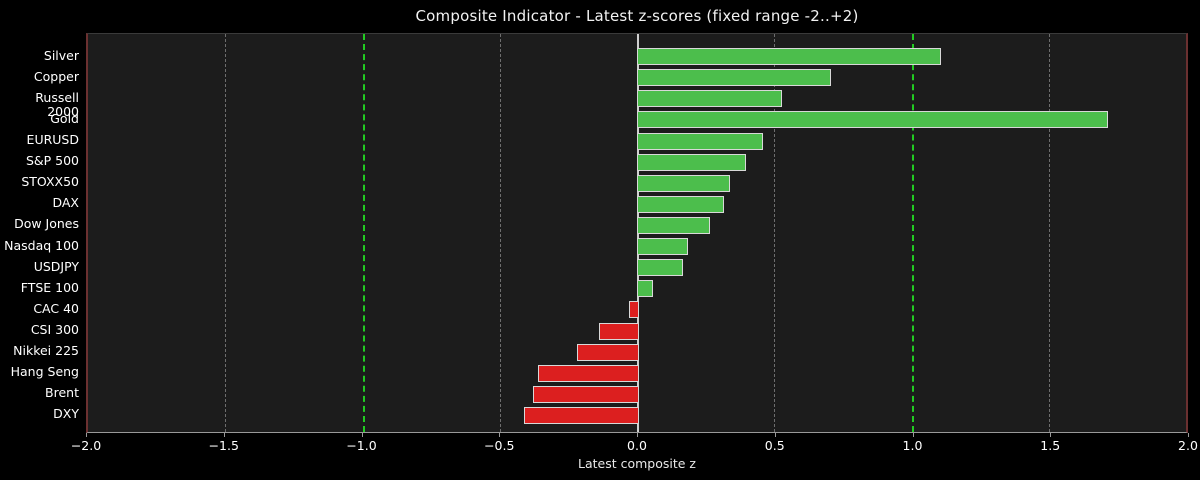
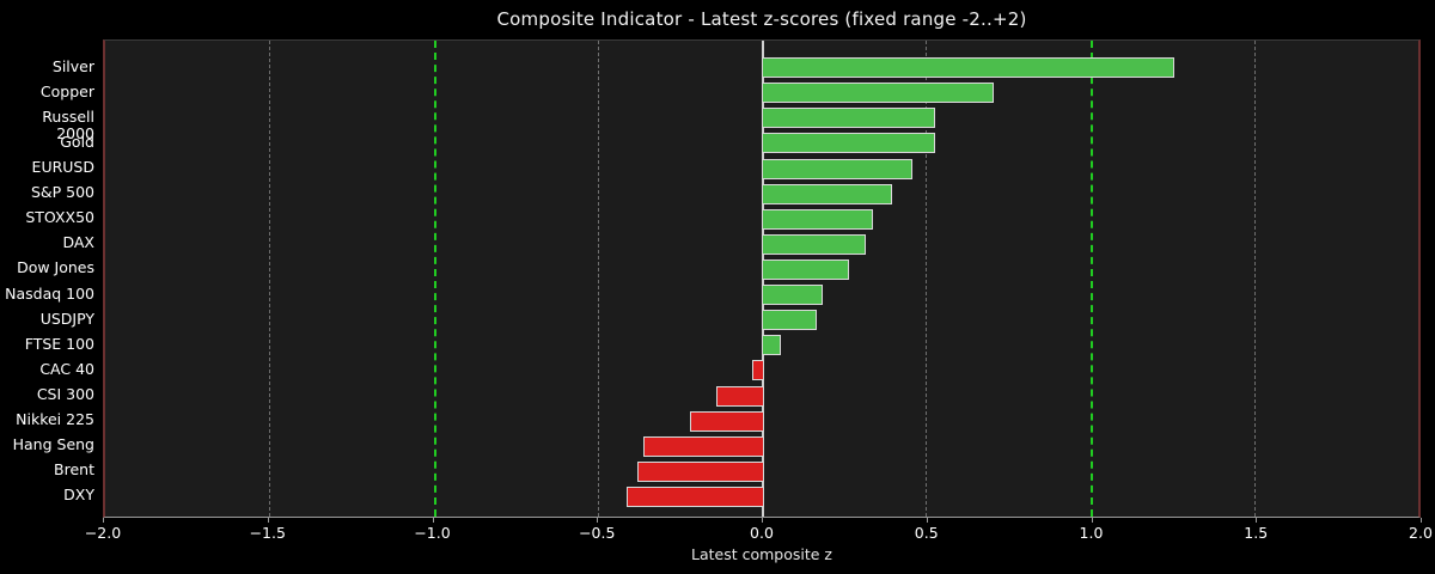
Silver: 1.10 -> 1.25
Gold: 1.71 -> 0.52
